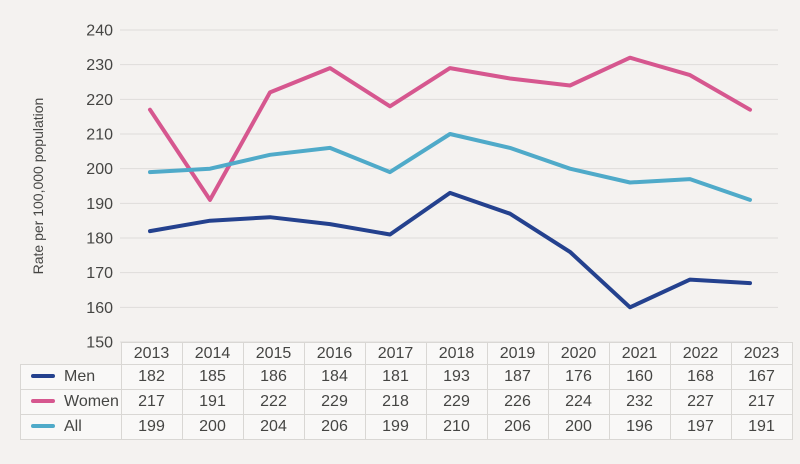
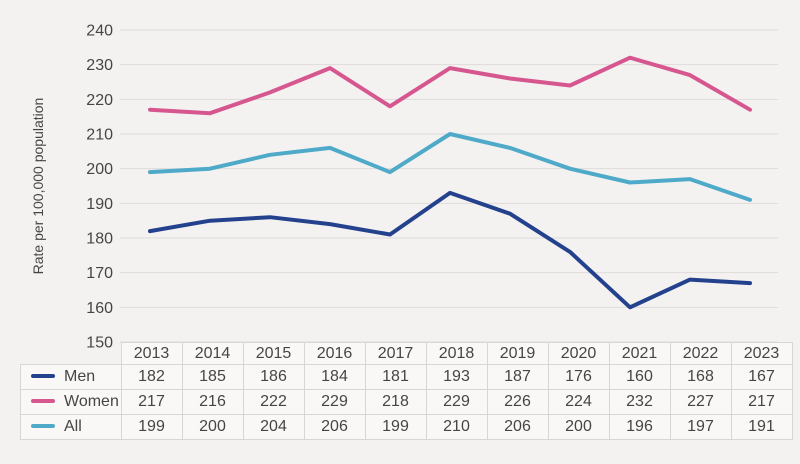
Women/2014: 191 -> 216
